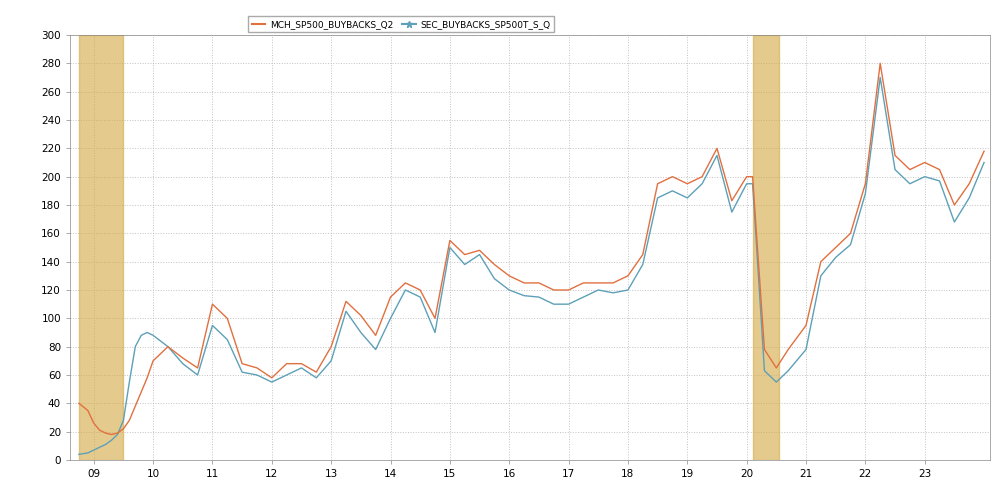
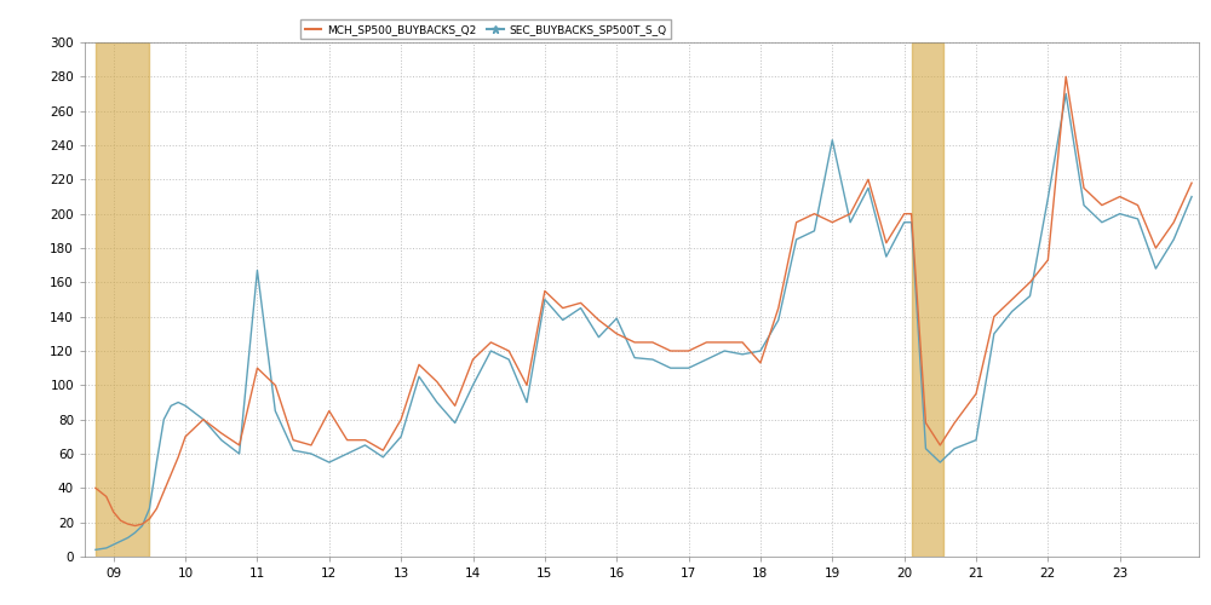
SEC_BUYBACKS_SP500T_S_Q/11: 95 -> 167
MCH_SP500_BUYBACKS_Q2/12: 58 -> 85
SEC_BUYBACKS_SP500T_S_Q/16: 120 -> 139
MCH_SP500_BUYBACKS_Q2/18: 130 -> 113
SEC_BUYBACKS_SP500T_S_Q/19: 185 -> 243
SEC_BUYBACKS_SP500T_S_Q/21: 78 -> 68
MCH_SP500_BUYBACKS_Q2/22: 195 -> 173
SEC_BUYBACKS_SP500T_S_Q/22: 188 -> 209
